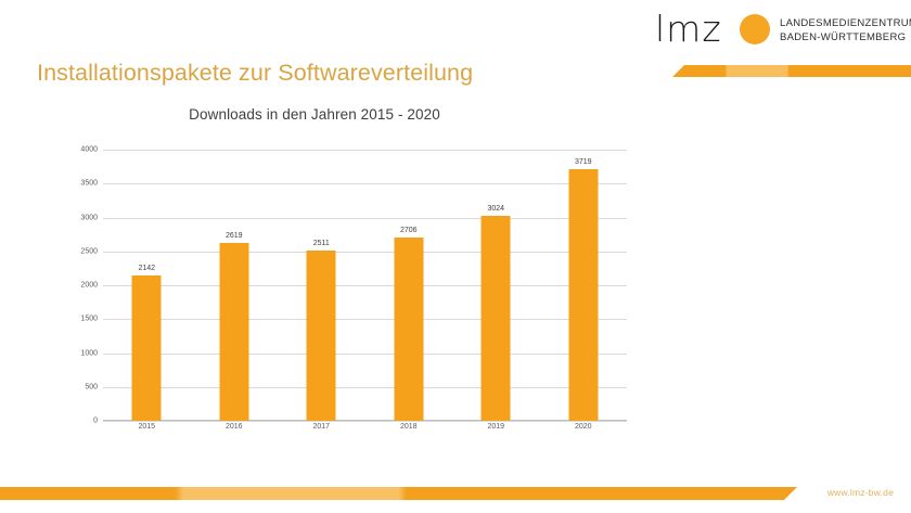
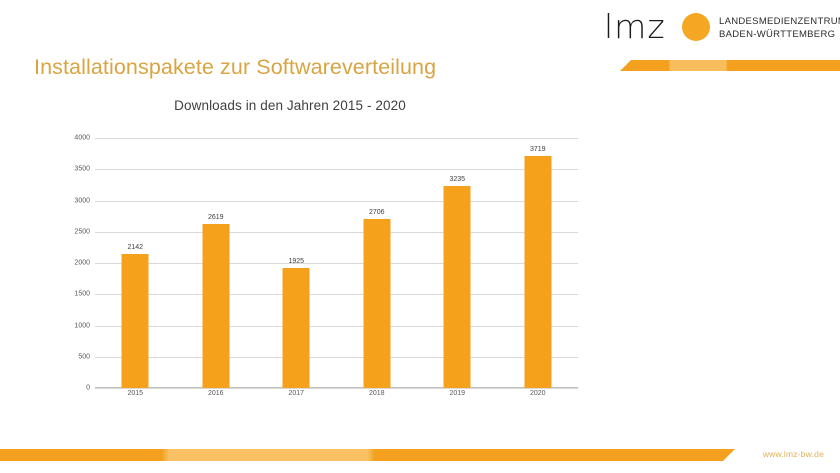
2017: 2511 -> 1925
2019: 3024 -> 3235
